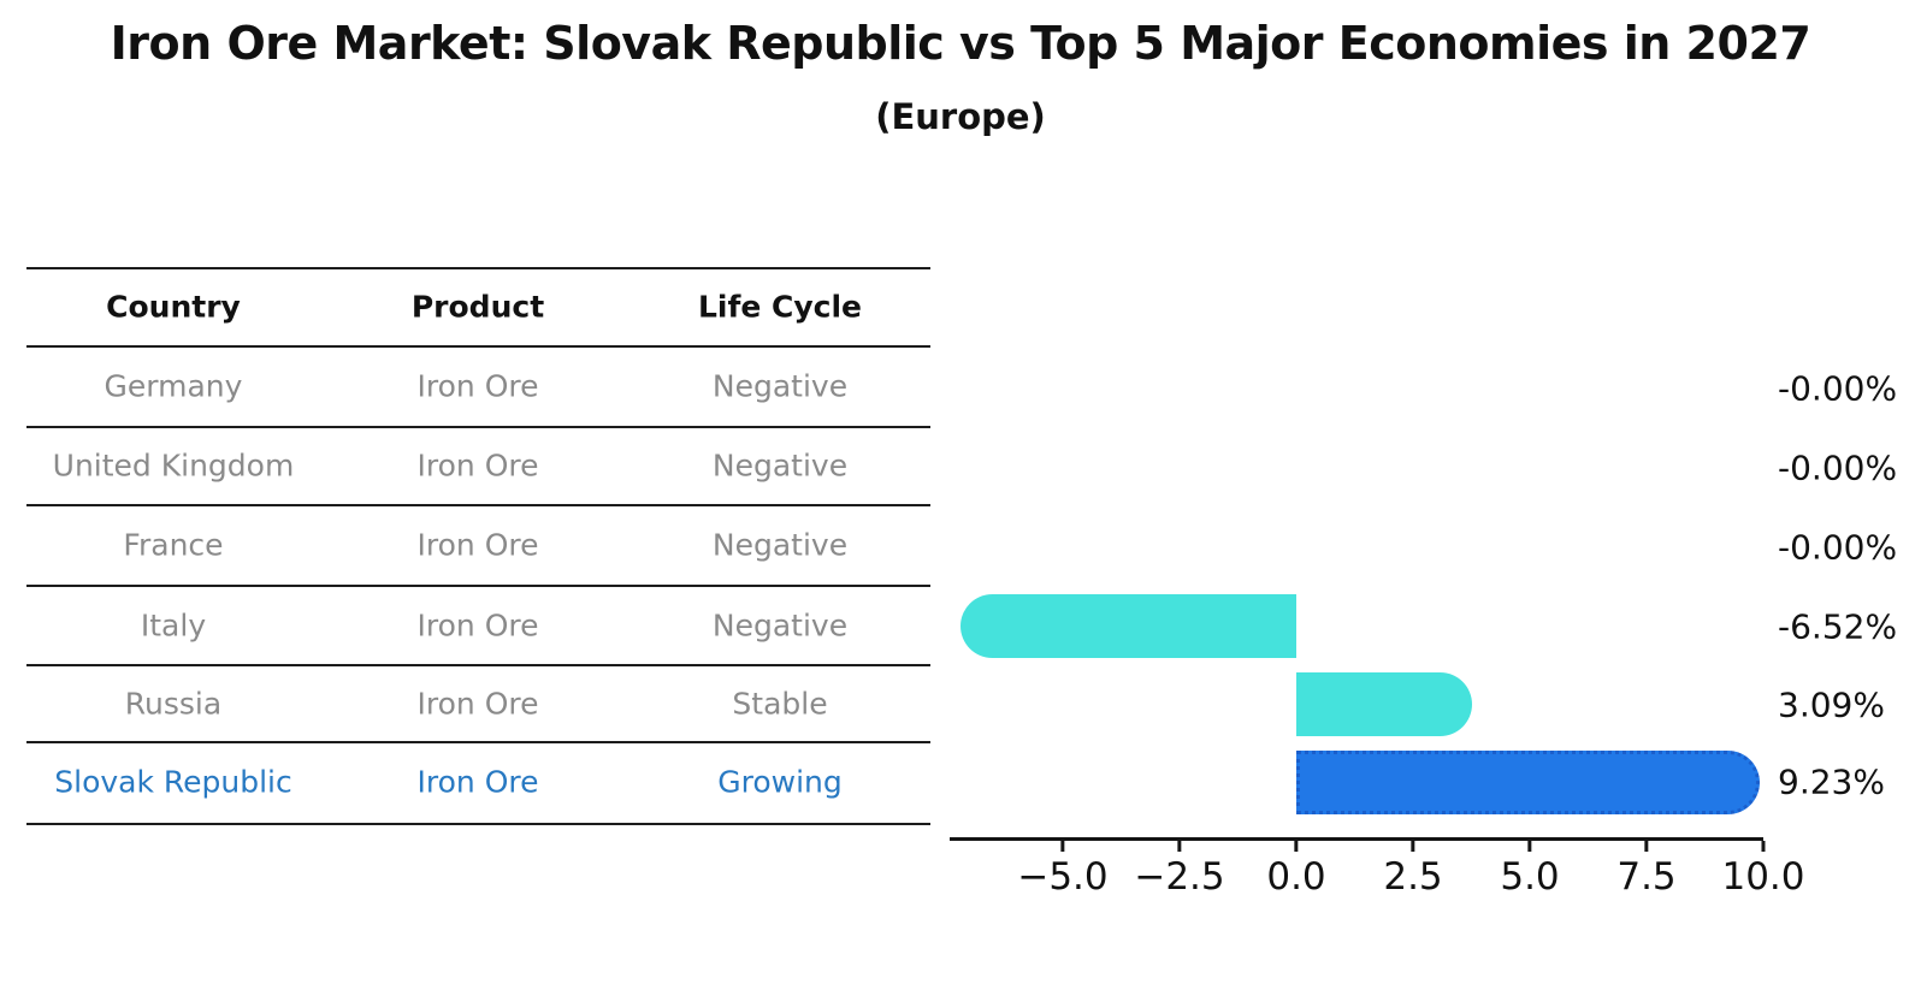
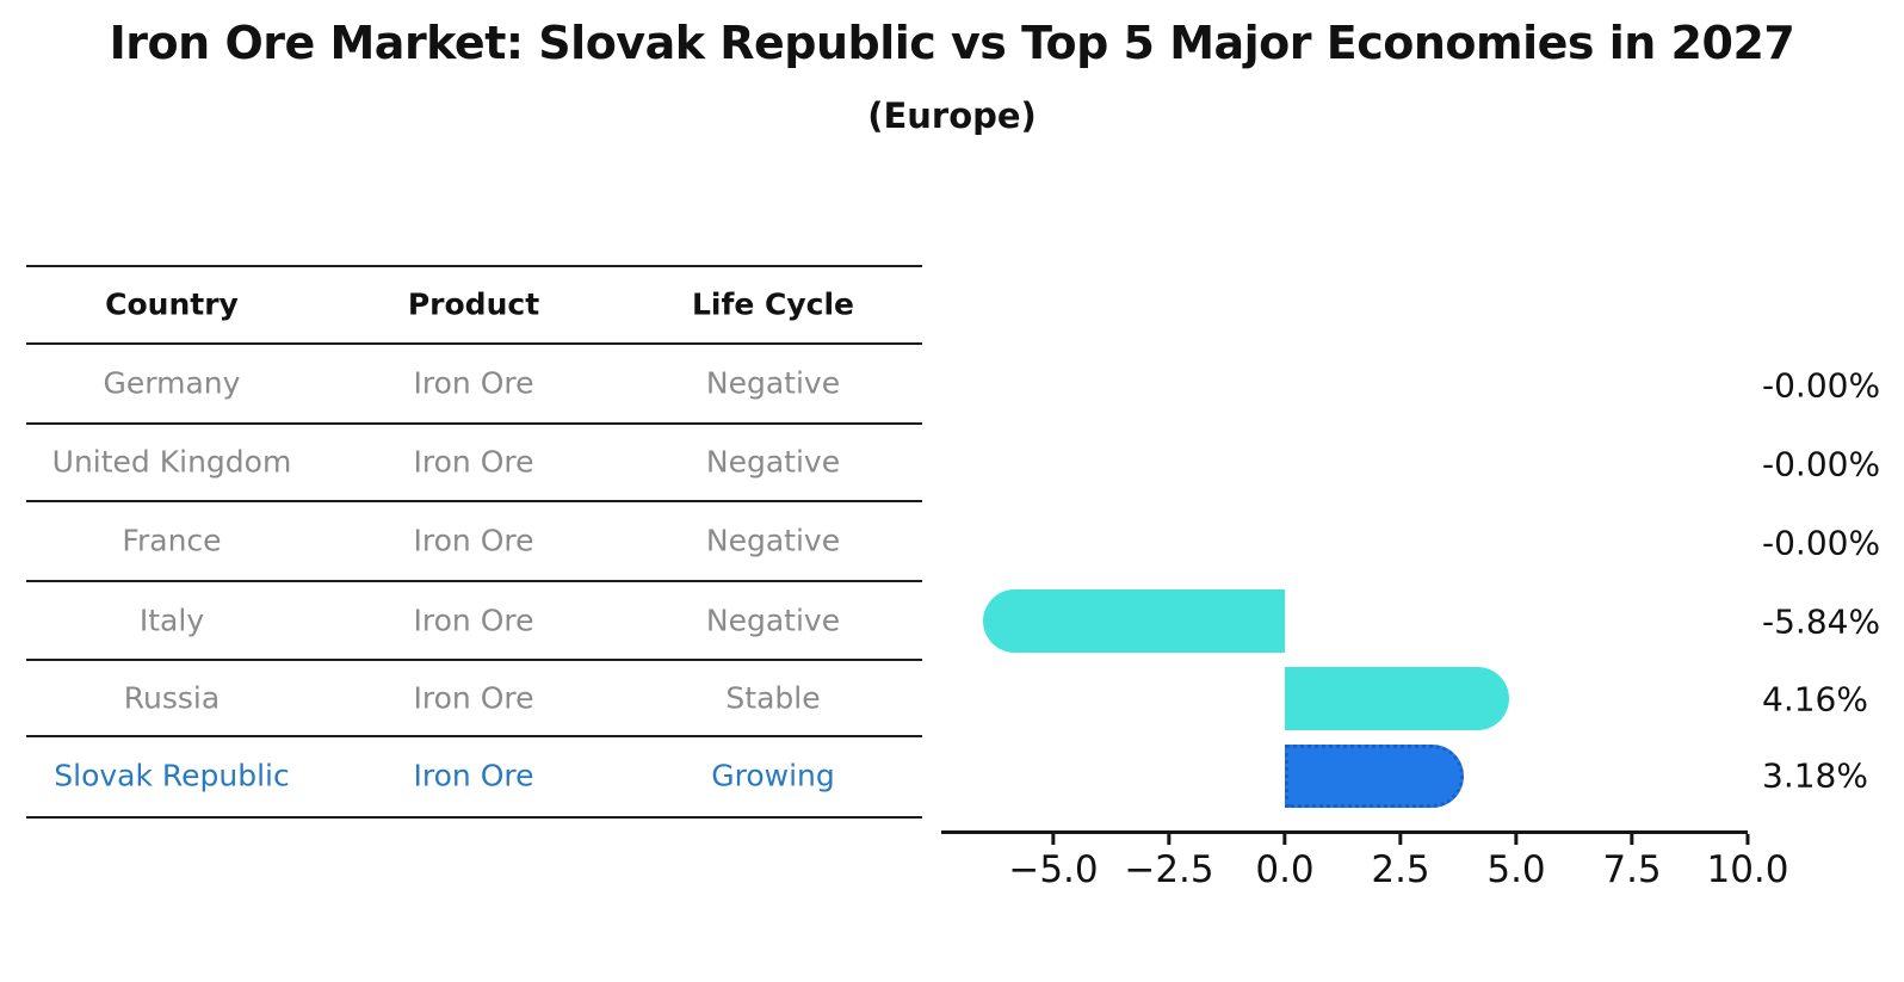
Italy: -6.52% -> -5.84%
Russia: 3.09% -> 4.16%
Slovak Republic: 9.23% -> 3.18%
